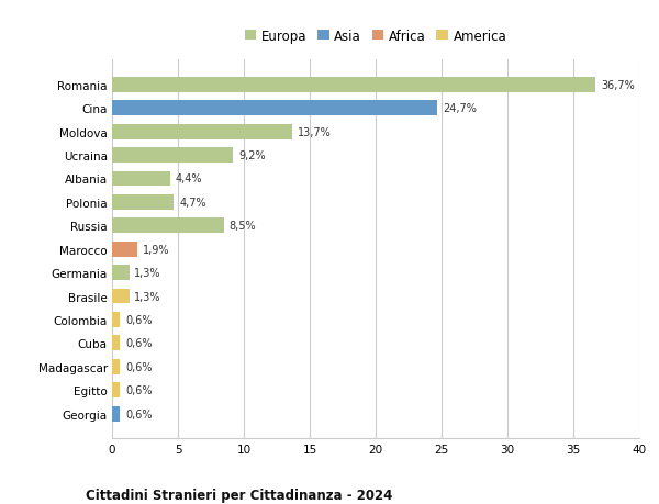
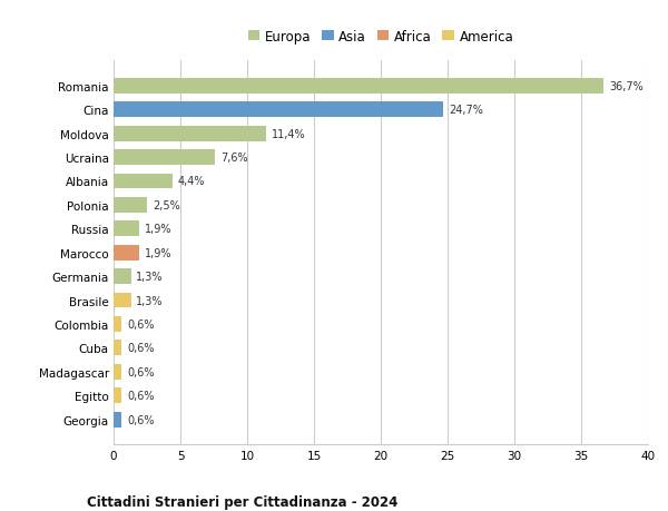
Moldova: 13,7% -> 11,4%
Ucraina: 9,2% -> 7,6%
Polonia: 4,7% -> 2,5%
Russia: 8,5% -> 1,9%
